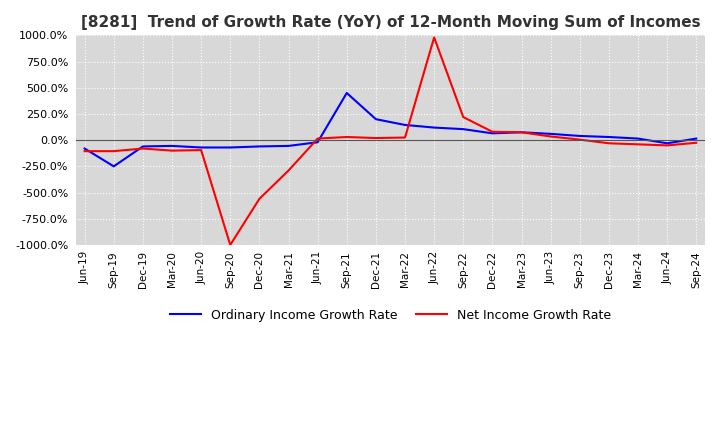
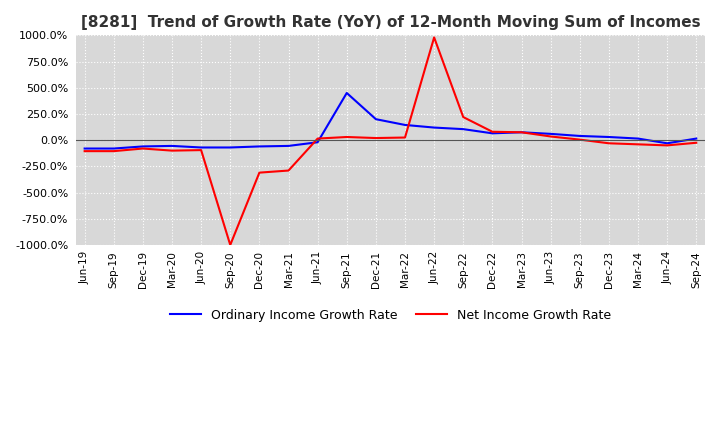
Ordinary Income Growth Rate/Sep-19: -250% -> -80%
Net Income Growth Rate/Dec-20: -560% -> -310%
